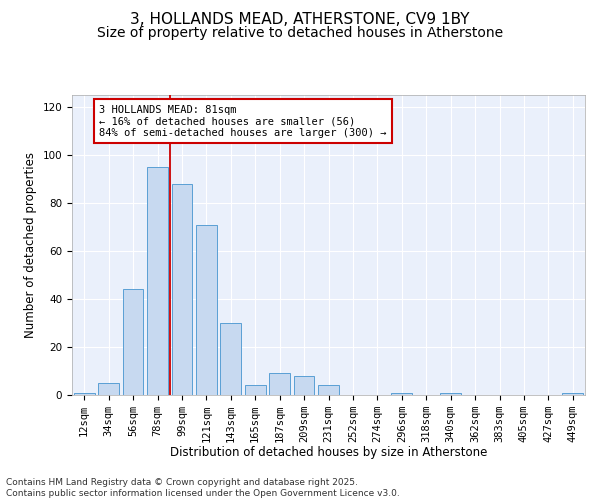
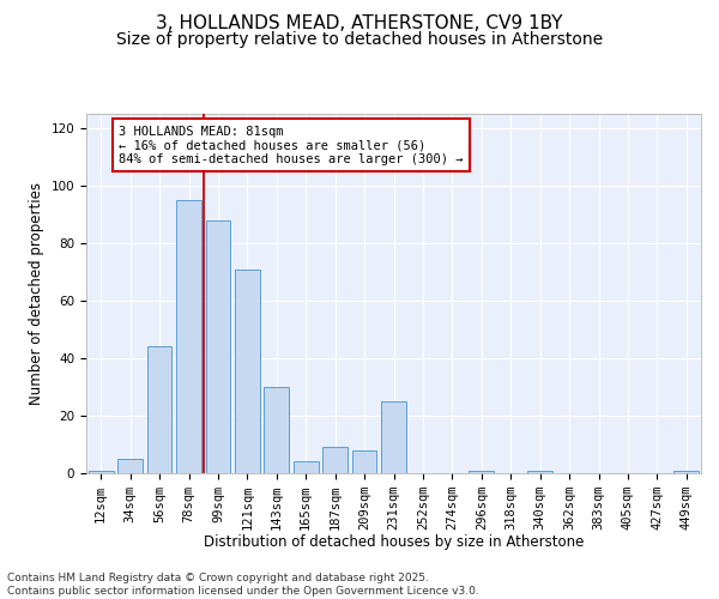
231sqm: 4 -> 25
